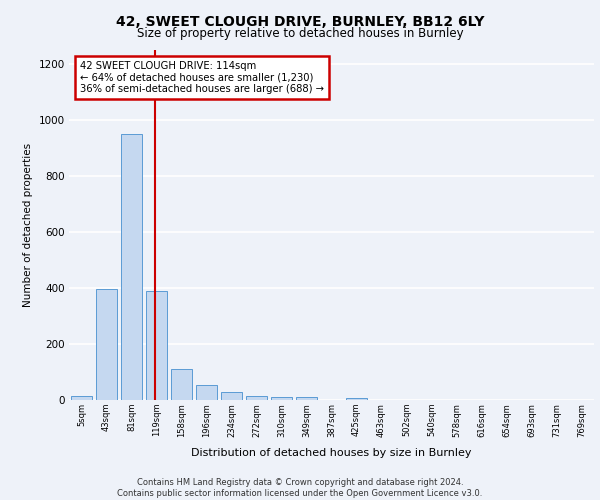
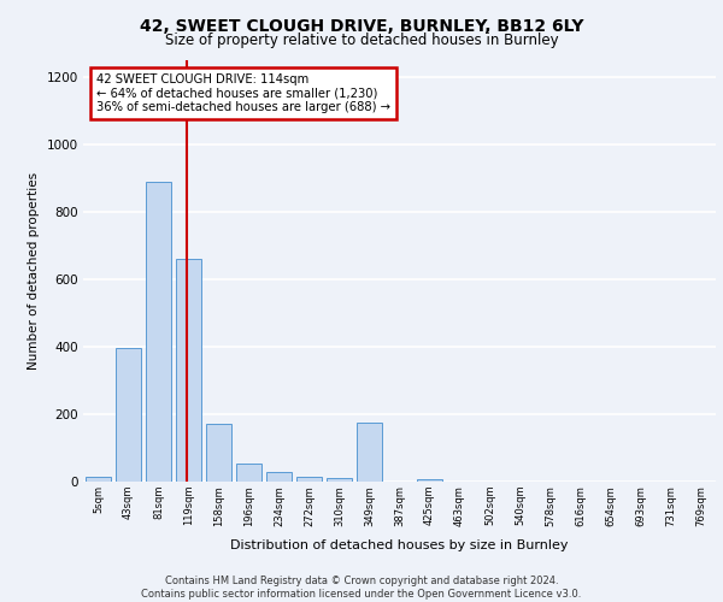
81sqm: 950 -> 890
119sqm: 390 -> 660
158sqm: 110 -> 170
349sqm: 10 -> 175
